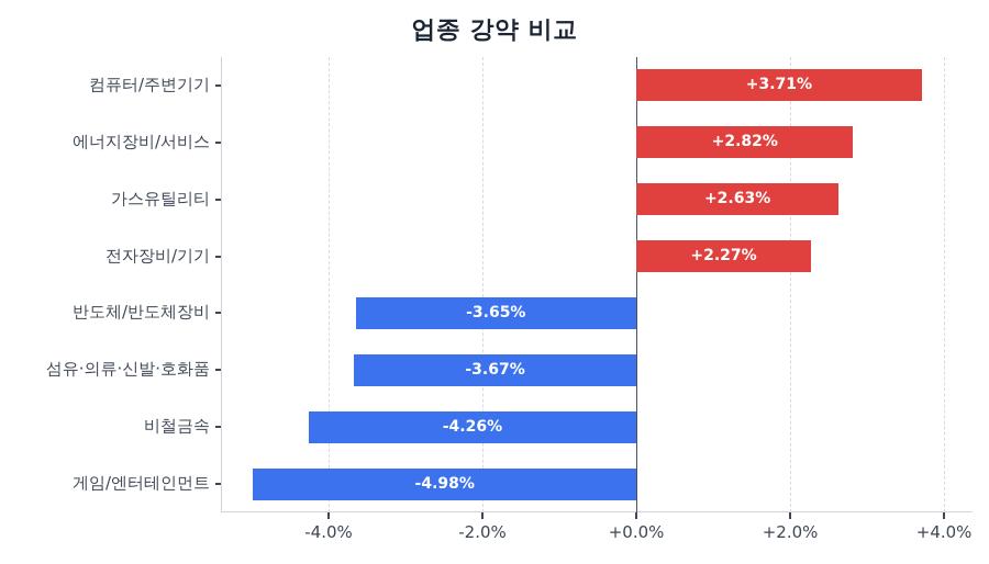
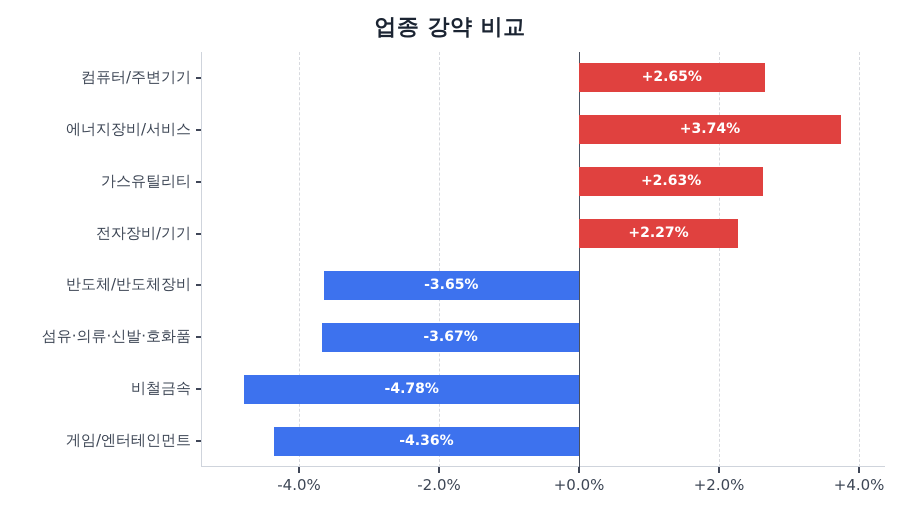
컴퓨터/주변기기: +3.71% -> +2.65%
에너지장비/서비스: +2.82% -> +3.74%
비철금속: -4.26% -> -4.78%
게임/엔터테인먼트: -4.98% -> -4.36%
